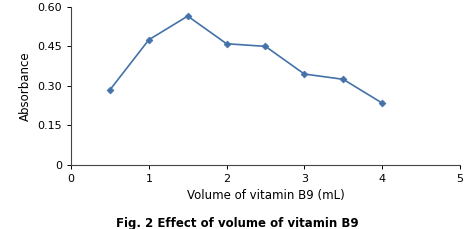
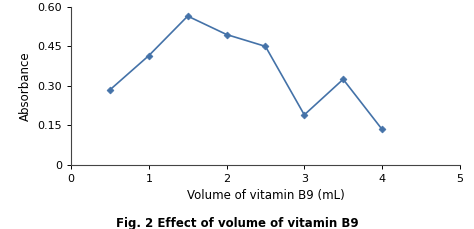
1: 0.475 -> 0.415
2: 0.460 -> 0.495
3: 0.345 -> 0.190
4: 0.235 -> 0.135
